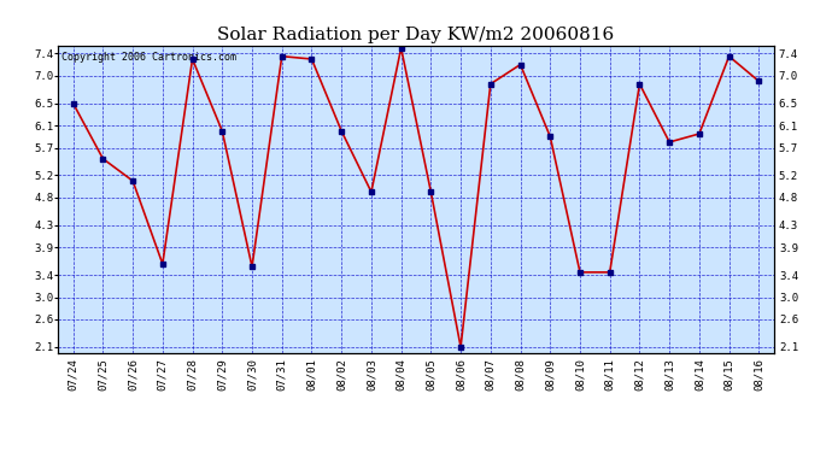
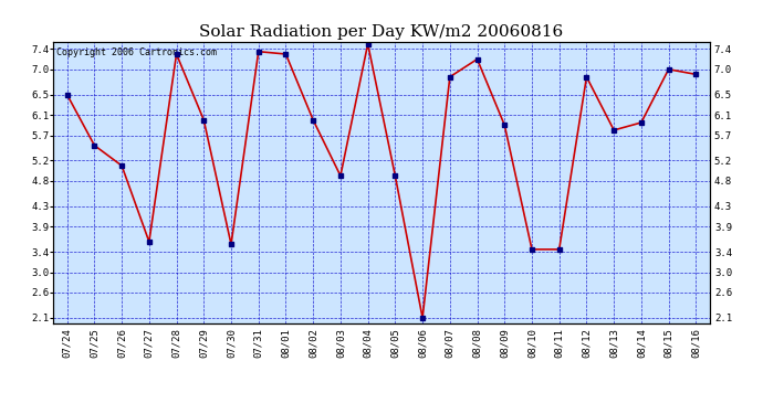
08/15: 7.35 -> 7.00
